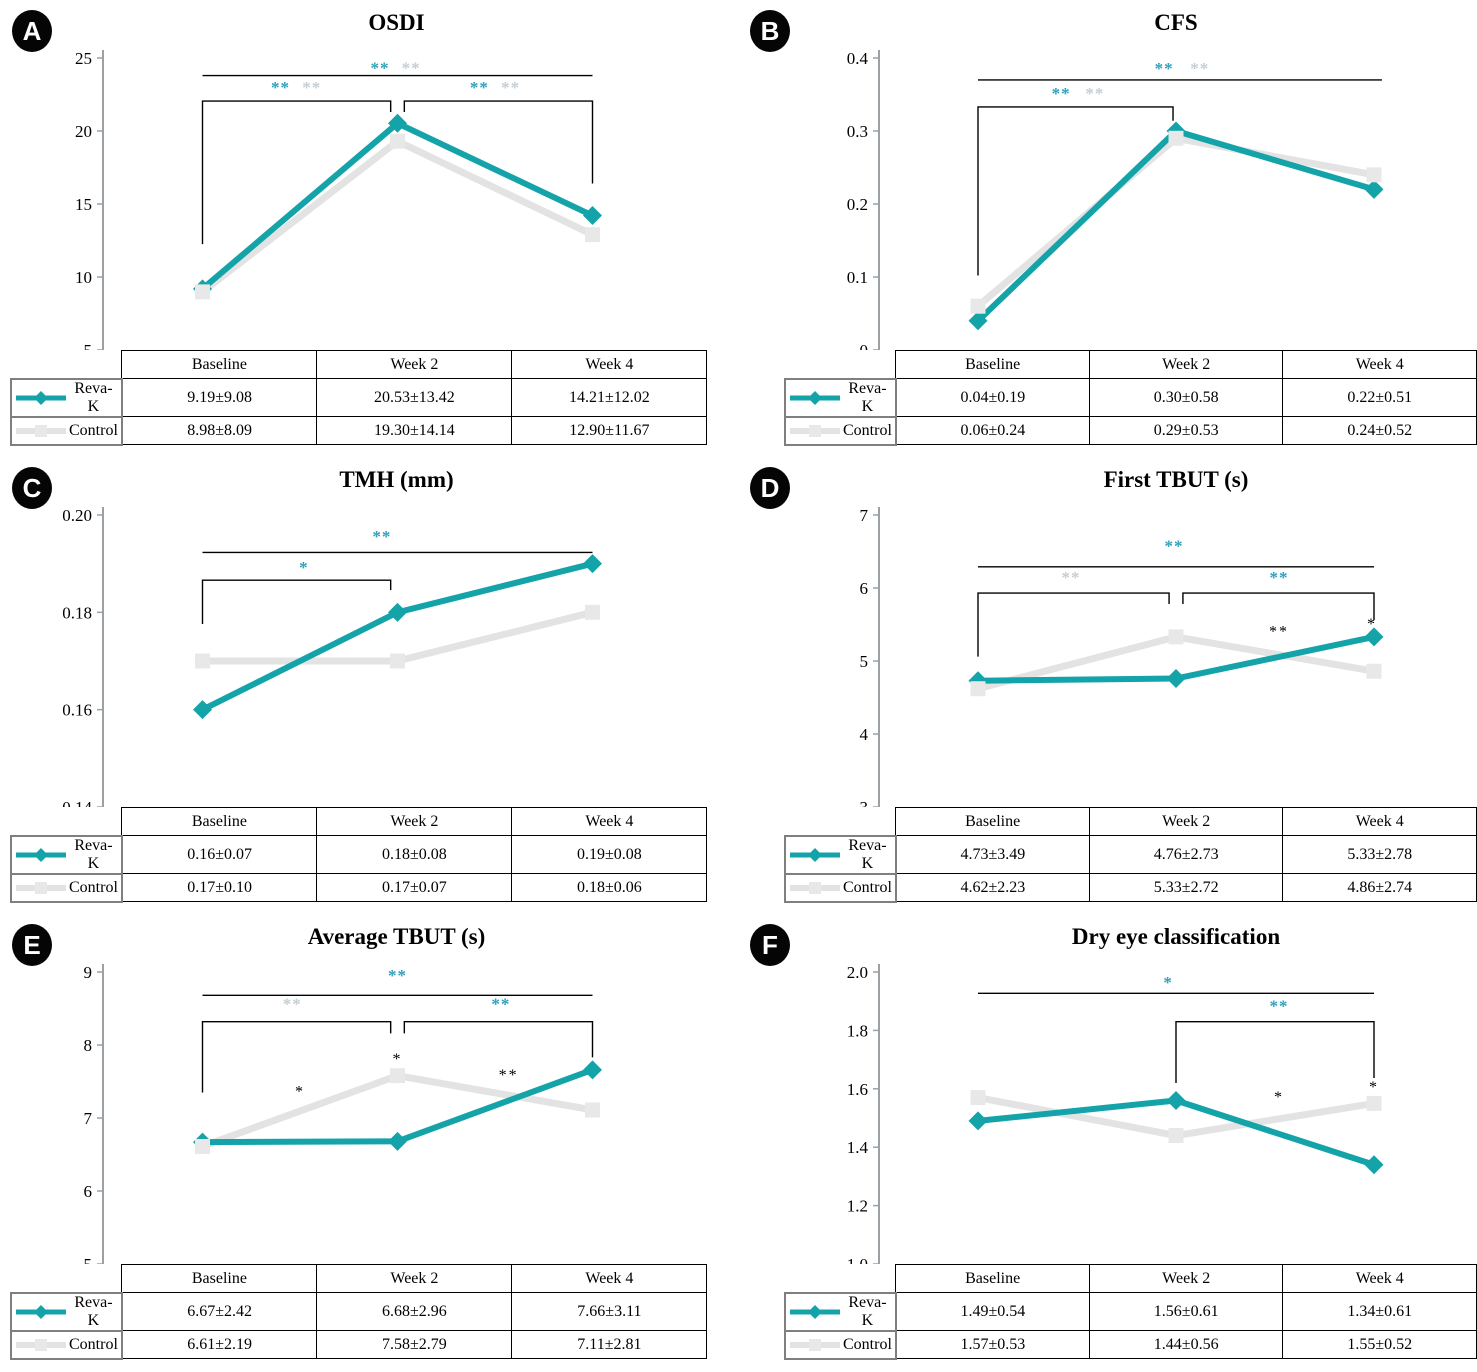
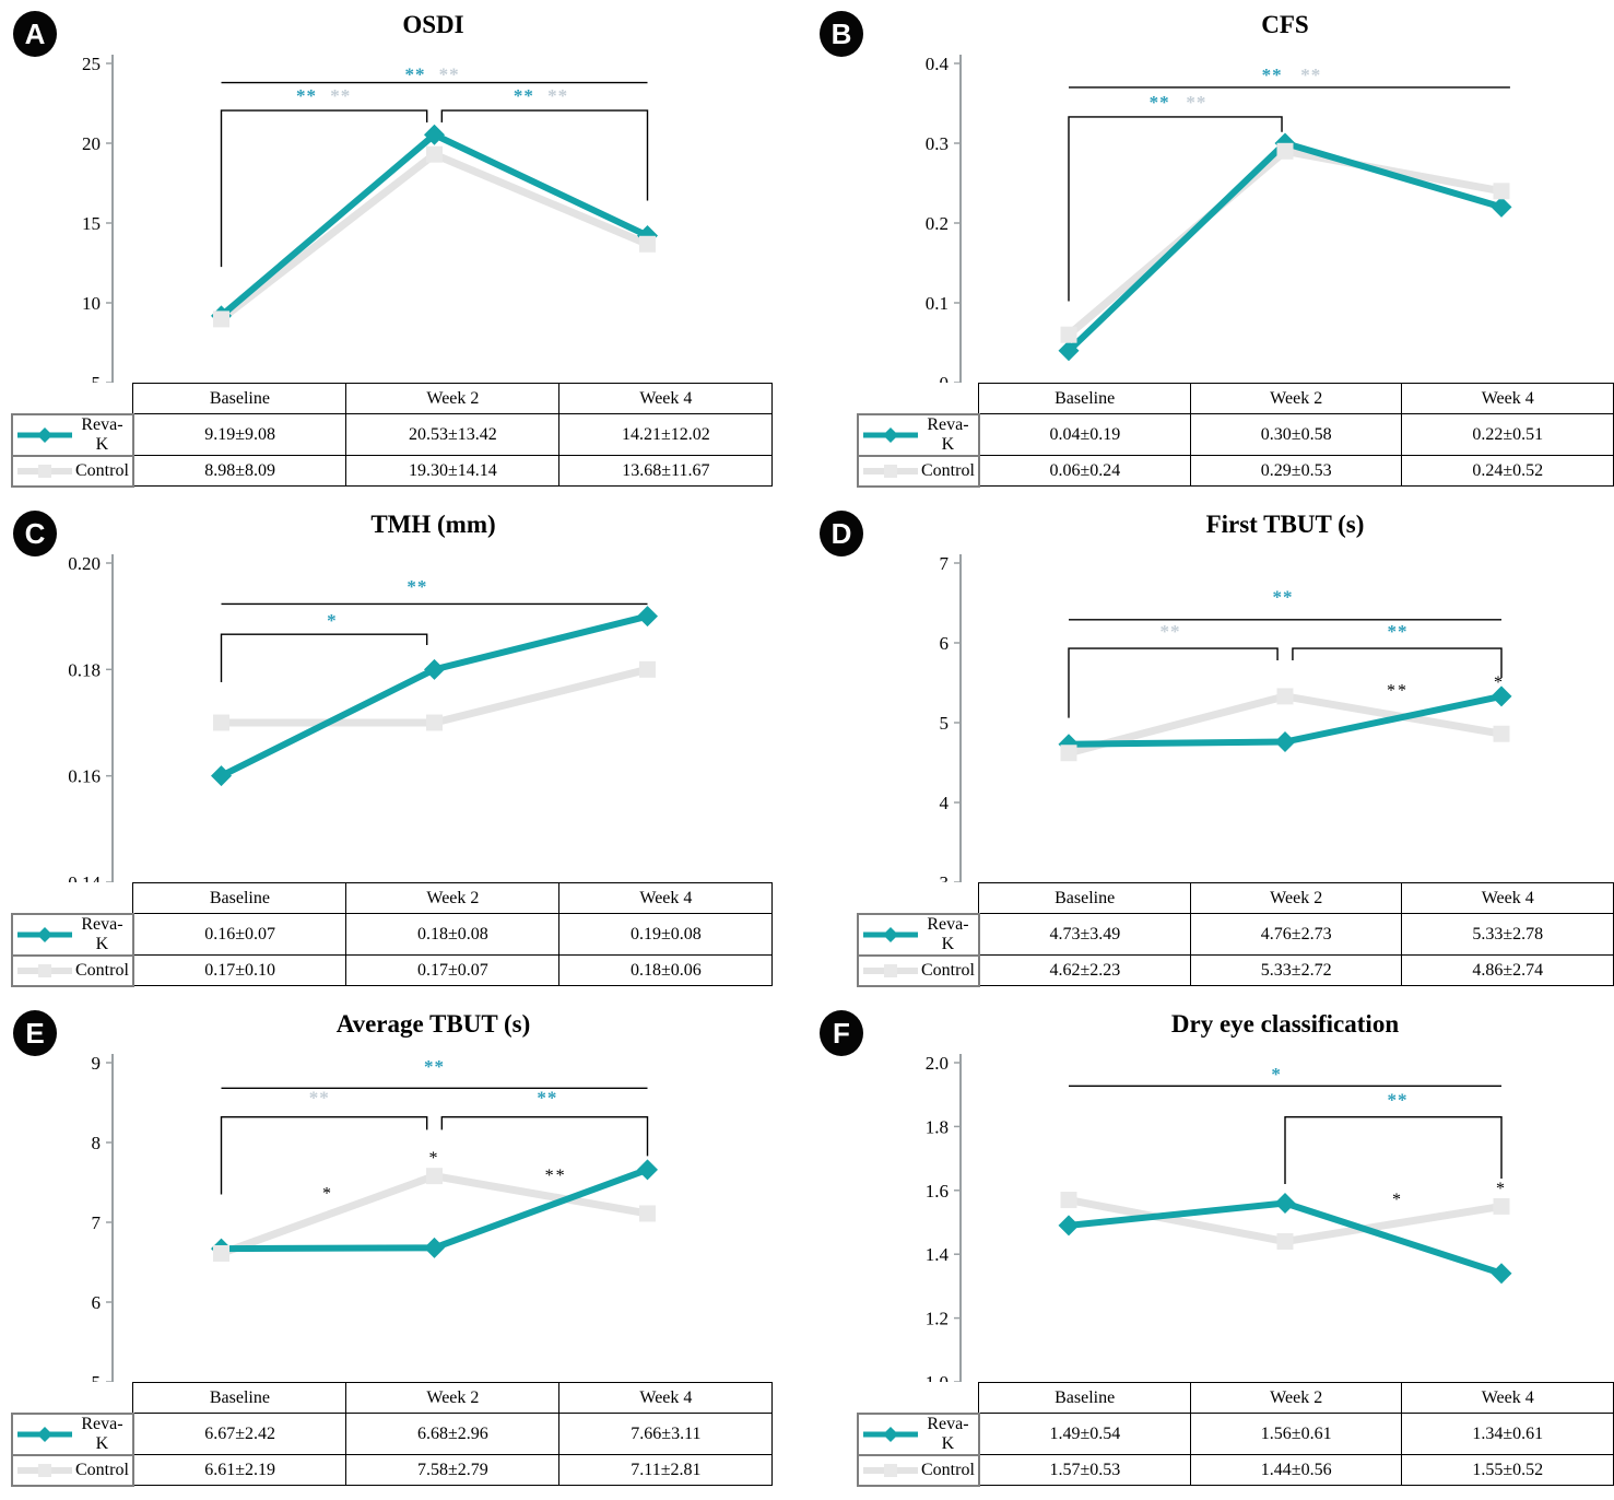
OSDI/Control/Week 4: 12.90 -> 13.68
